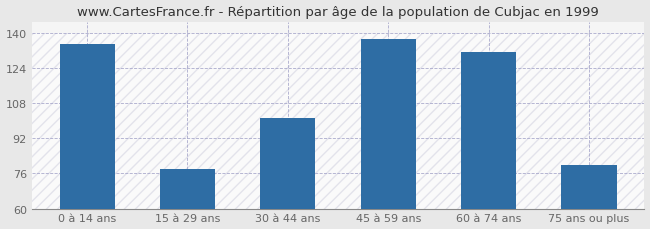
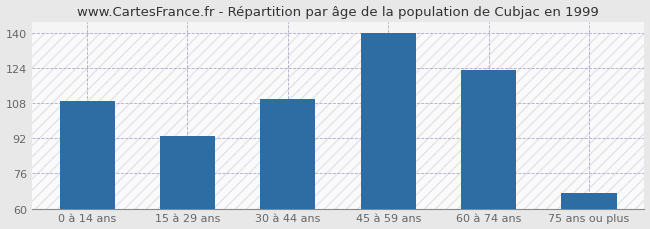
0 à 14 ans: 135 -> 109
15 à 29 ans: 78 -> 93
30 à 44 ans: 101 -> 110
45 à 59 ans: 137 -> 140
60 à 74 ans: 131 -> 123
75 ans ou plus: 80 -> 67
